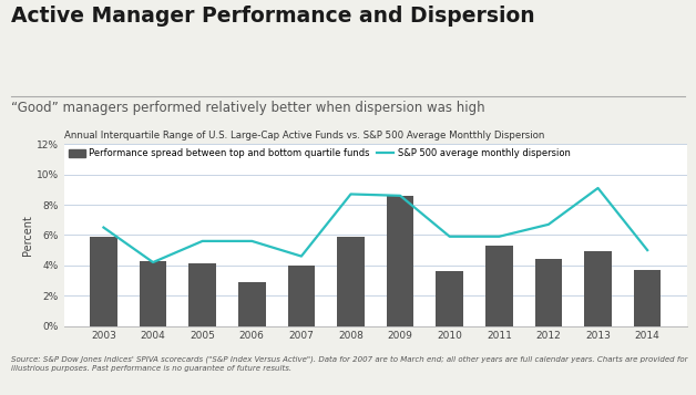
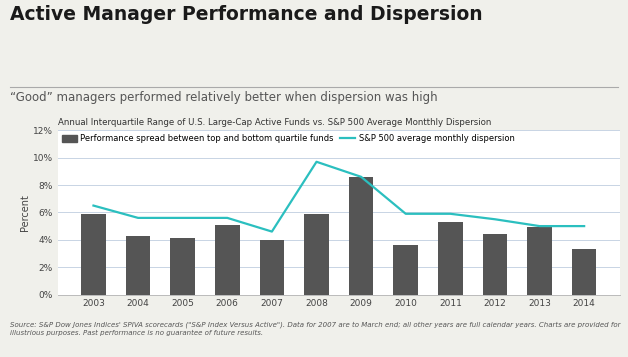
S&P 500 average monthly dispersion/2004: 4.2% -> 5.6%
Performance spread between top and bottom quartile funds/2006: 2.9% -> 5.1%
S&P 500 average monthly dispersion/2008: 8.7% -> 9.7%
S&P 500 average monthly dispersion/2012: 6.7% -> 5.5%
S&P 500 average monthly dispersion/2013: 9.1% -> 5.0%
Performance spread between top and bottom quartile funds/2014: 3.7% -> 3.3%
